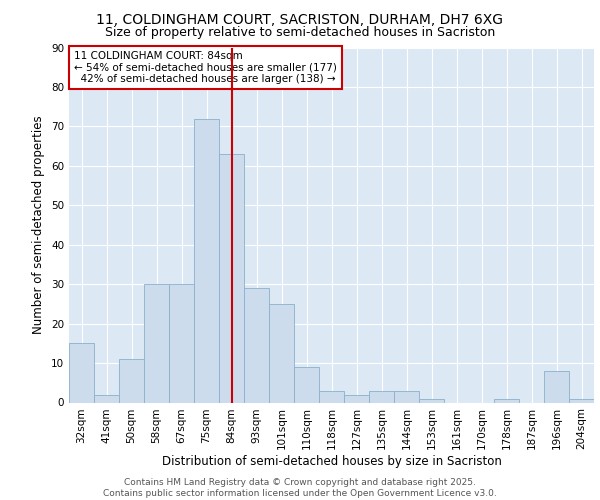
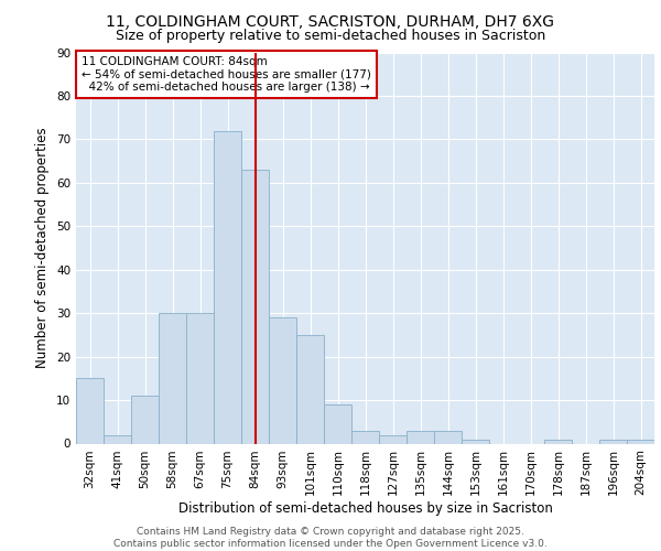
196sqm: 8 -> 1
